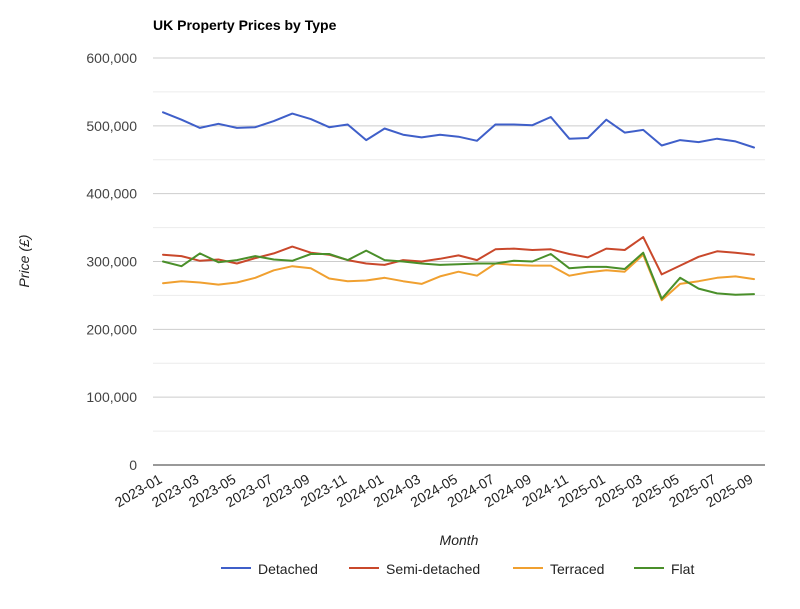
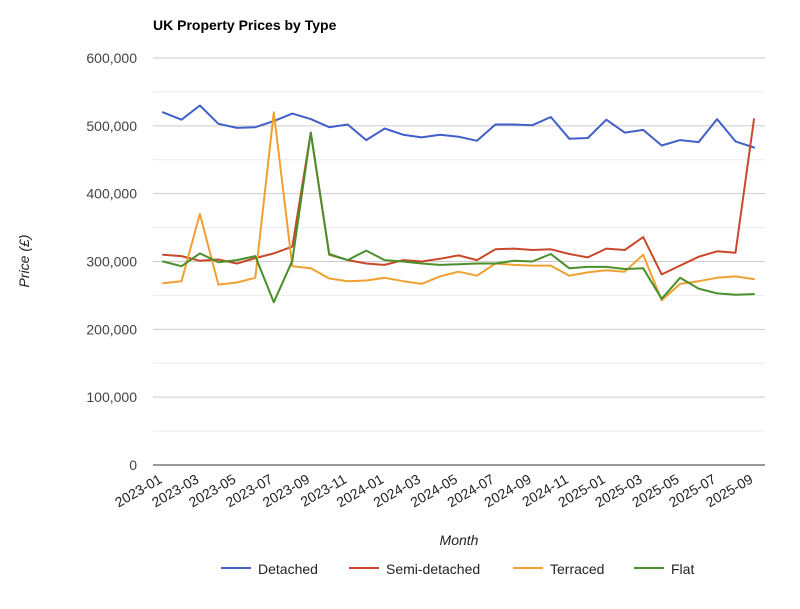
Detached/2023-03: 500000 -> 530000
Terraced/2023-03: 270000 -> 370000
Terraced/2023-07: 290000 -> 520000
Flat/2023-07: 300000 -> 240000
Semi-detached/2023-09: 310000 -> 490000
Flat/2023-09: 310000 -> 490000
Flat/2025-03: 310000 -> 290000
Detached/2025-07: 480000 -> 510000
Semi-detached/2025-09: 310000 -> 510000
